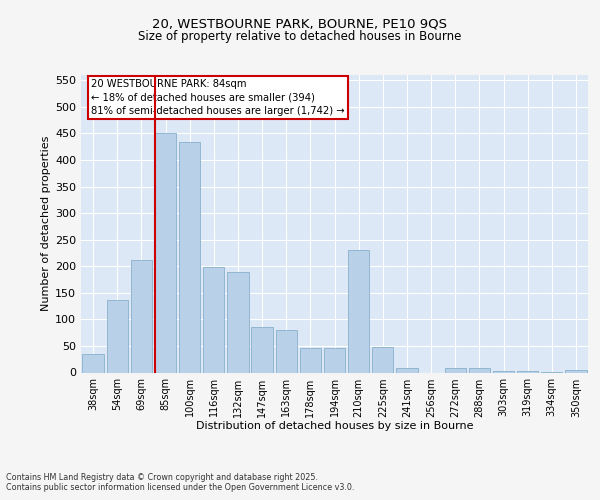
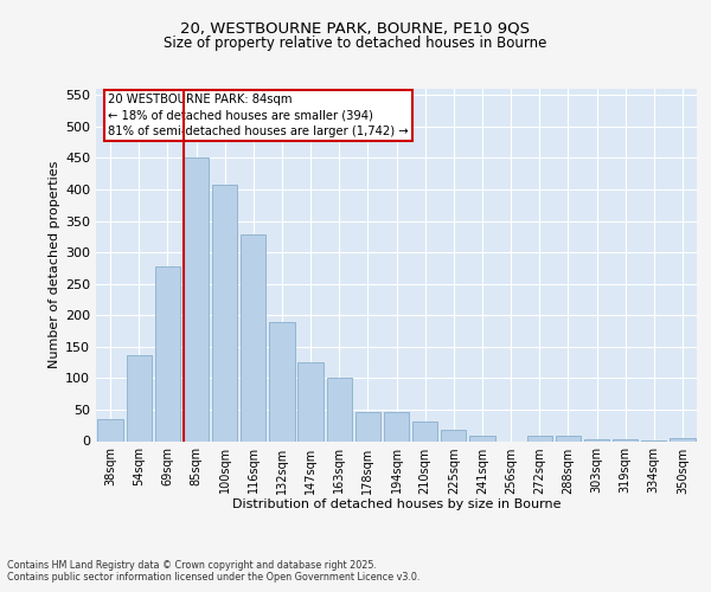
69sqm: 212 -> 277
100sqm: 434 -> 408
116sqm: 198 -> 328
147sqm: 86 -> 125
163sqm: 80 -> 101
210sqm: 230 -> 31
225sqm: 48 -> 17
